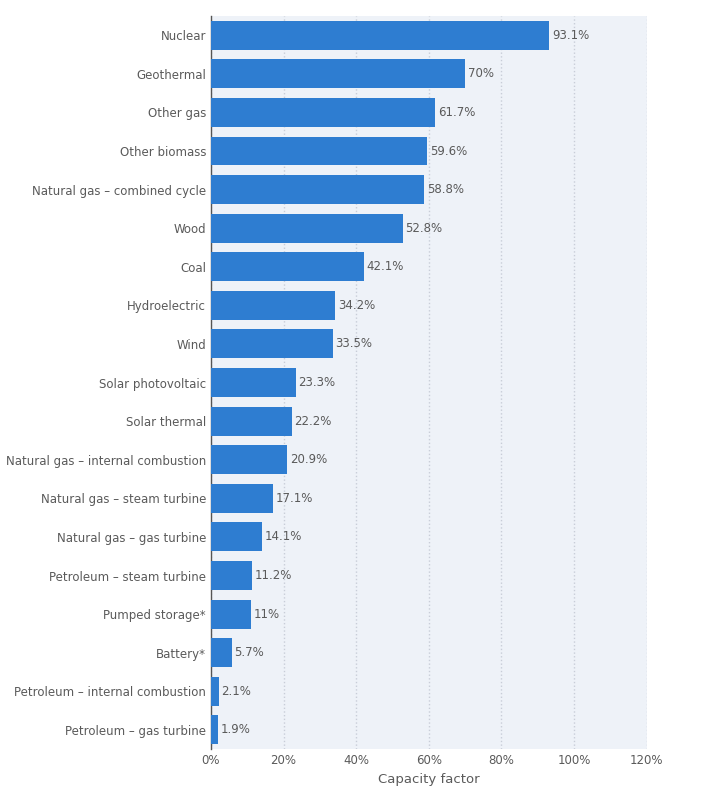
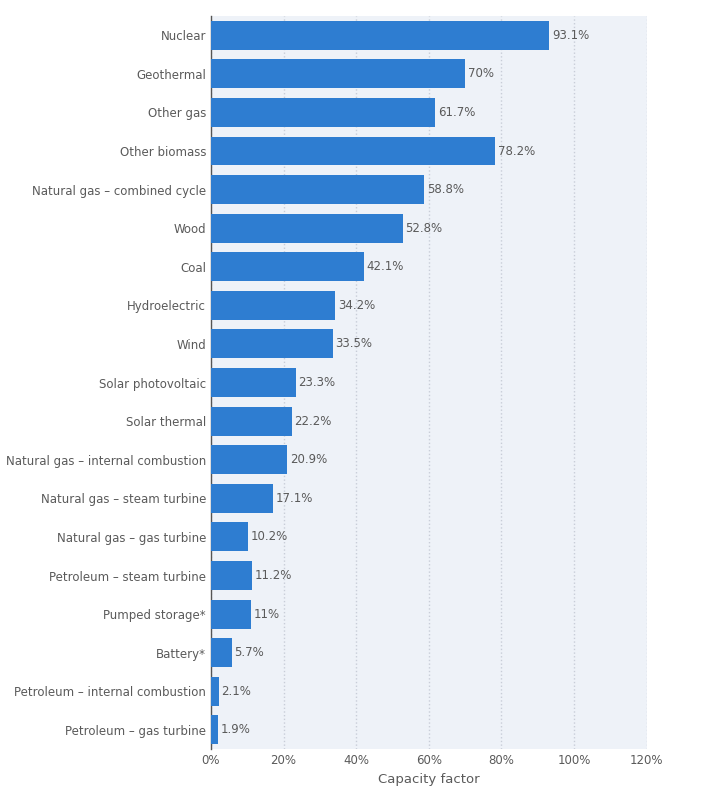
Other biomass: 59.6% -> 78.2%
Natural gas – gas turbine: 14.1% -> 10.2%
